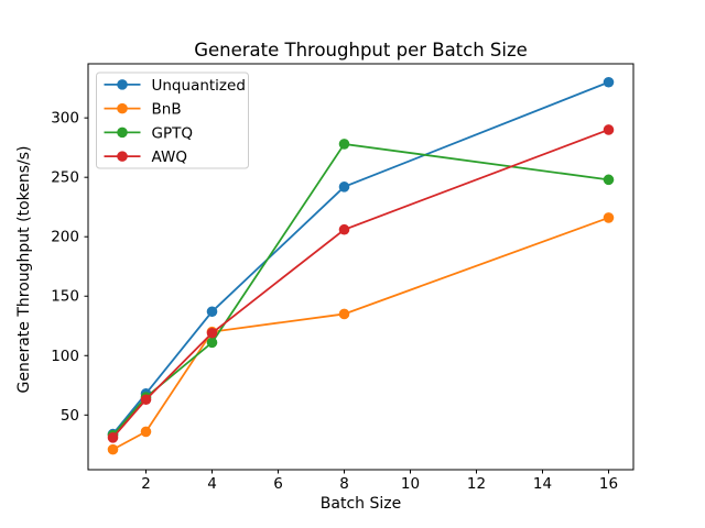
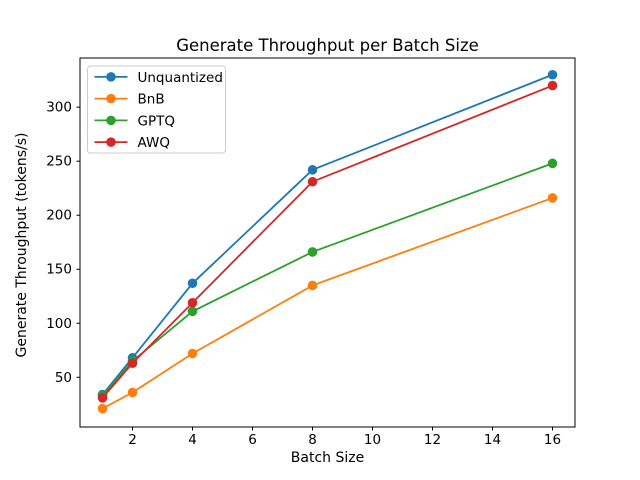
BnB/4: 120 -> 72
GPTQ/8: 278 -> 166
AWQ/8: 206 -> 231
AWQ/16: 290 -> 320
